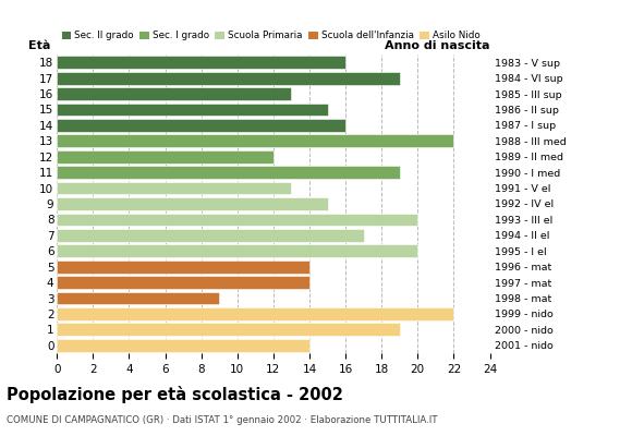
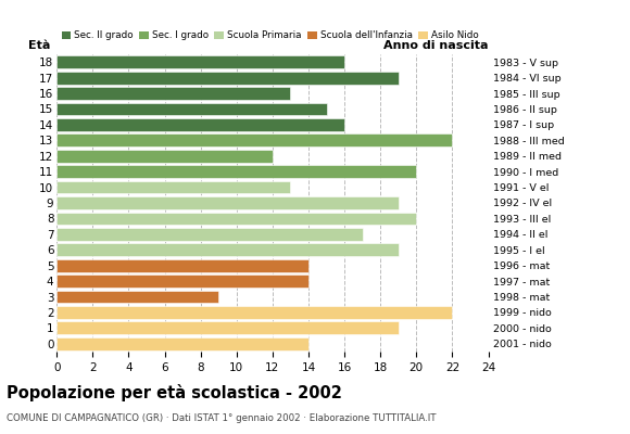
11: 19 -> 20
9: 15 -> 19
6: 20 -> 19
